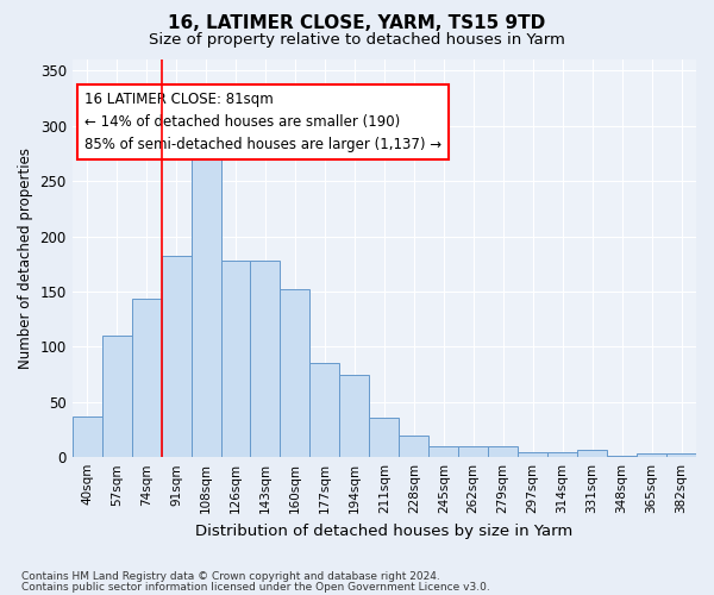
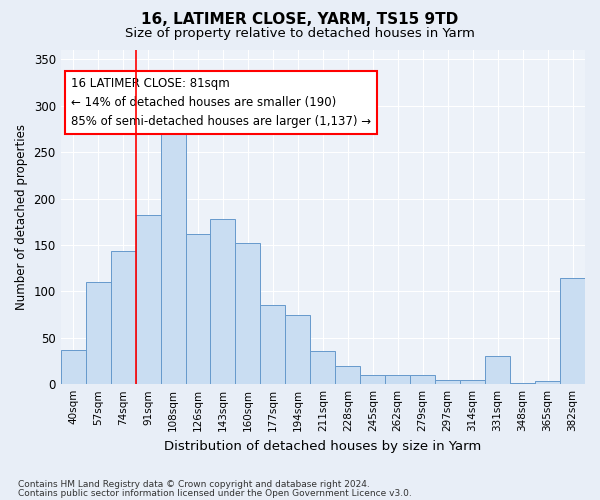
126sqm: 178 -> 162
331sqm: 7 -> 30
382sqm: 3 -> 114
